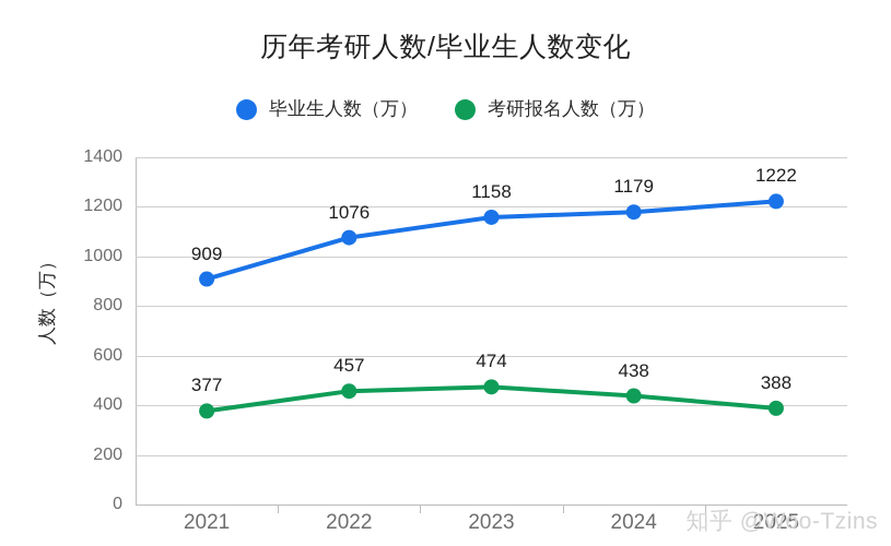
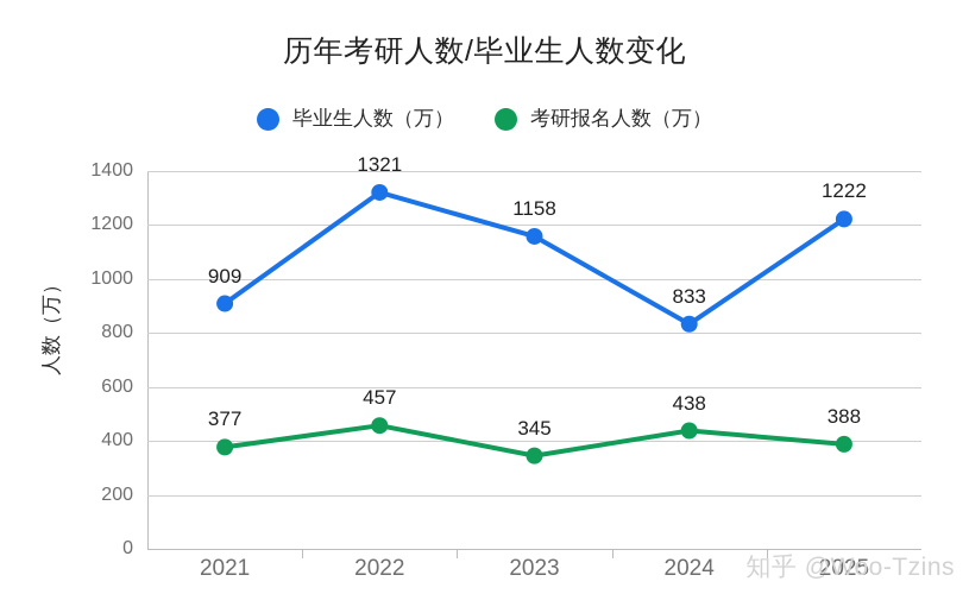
毕业生人数（万）/2022: 1076 -> 1321
考研报名人数（万）/2023: 474 -> 345
毕业生人数（万）/2024: 1179 -> 833
